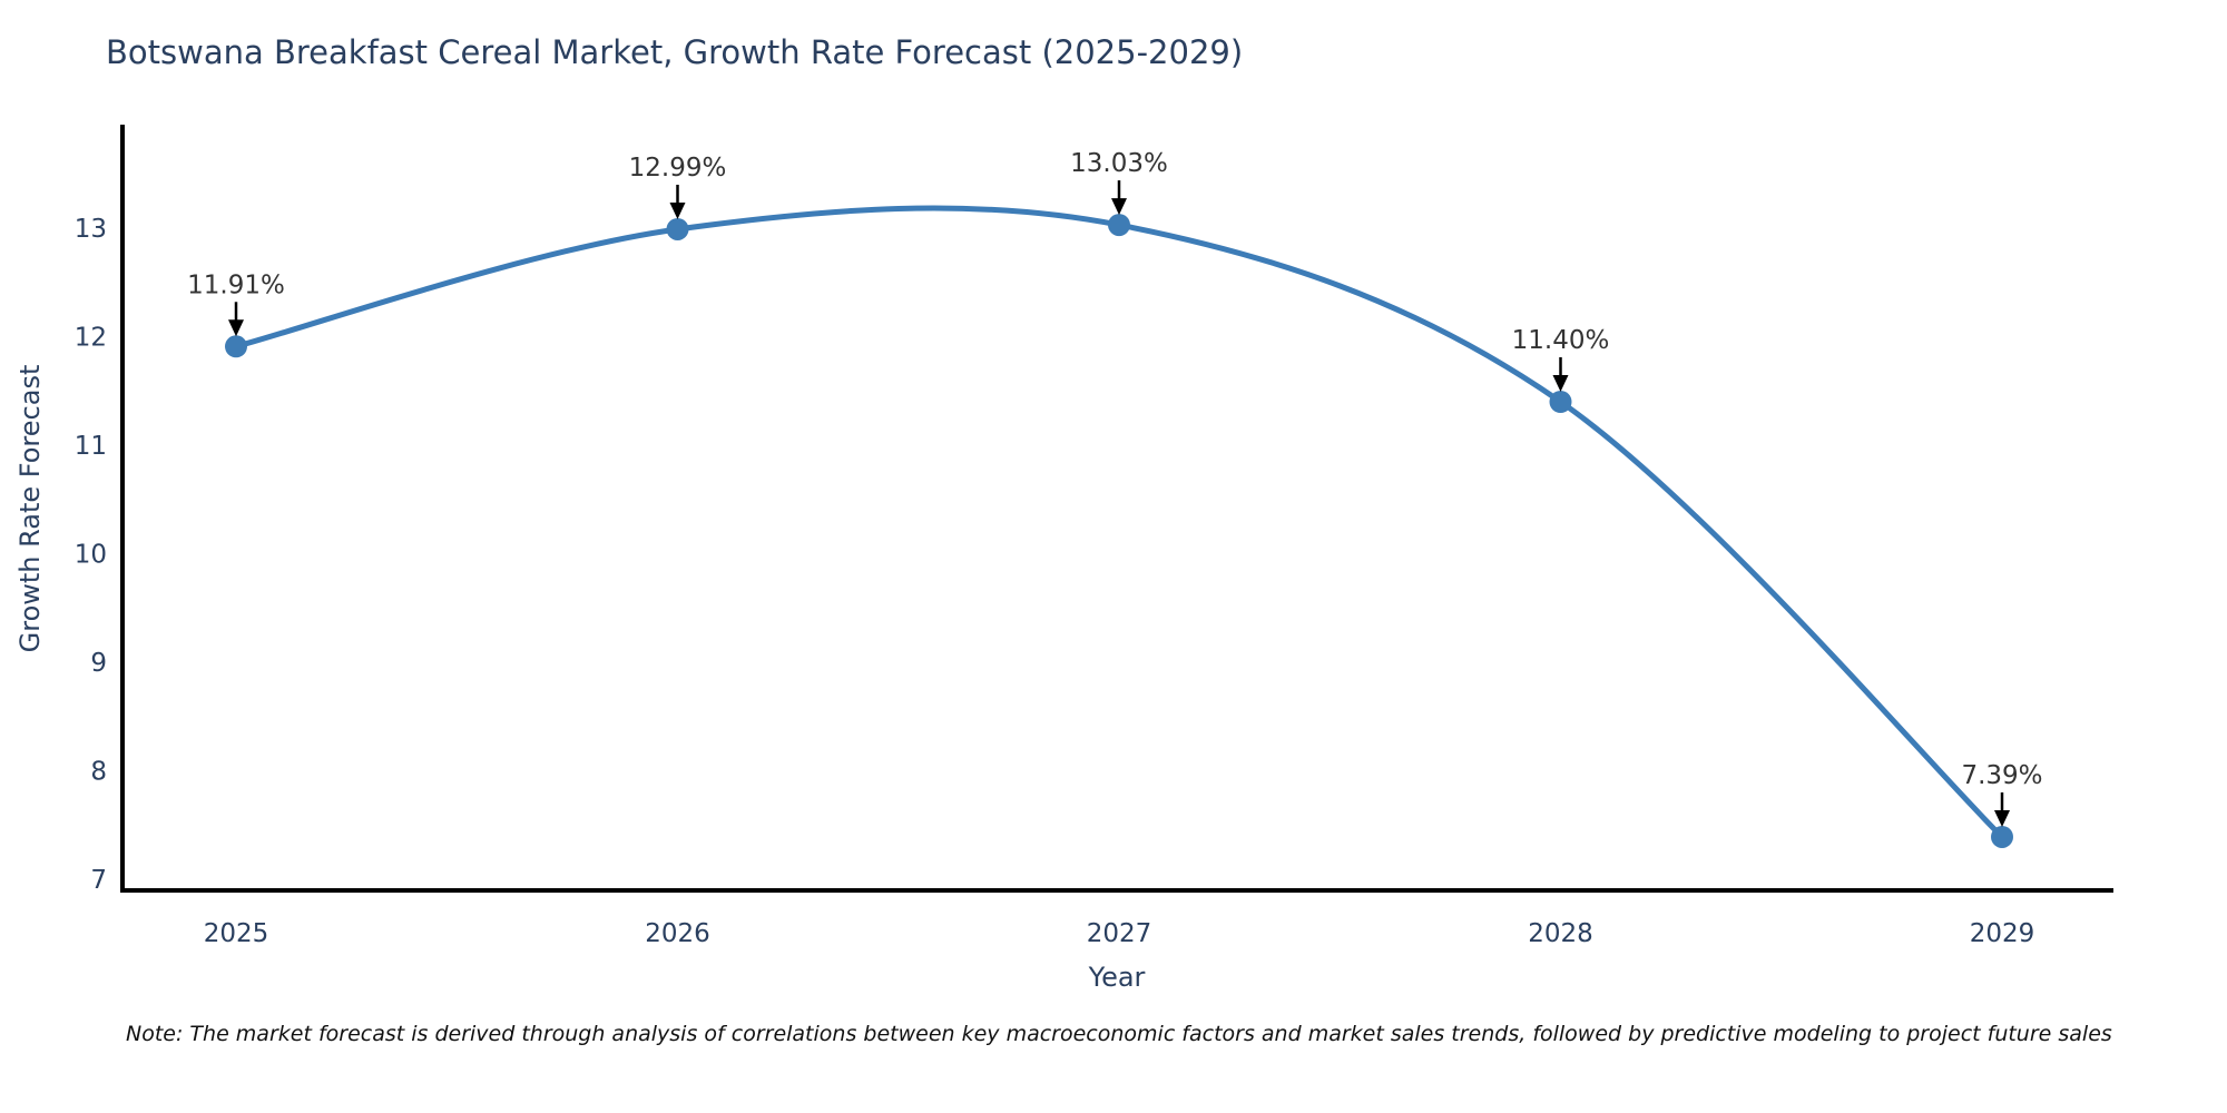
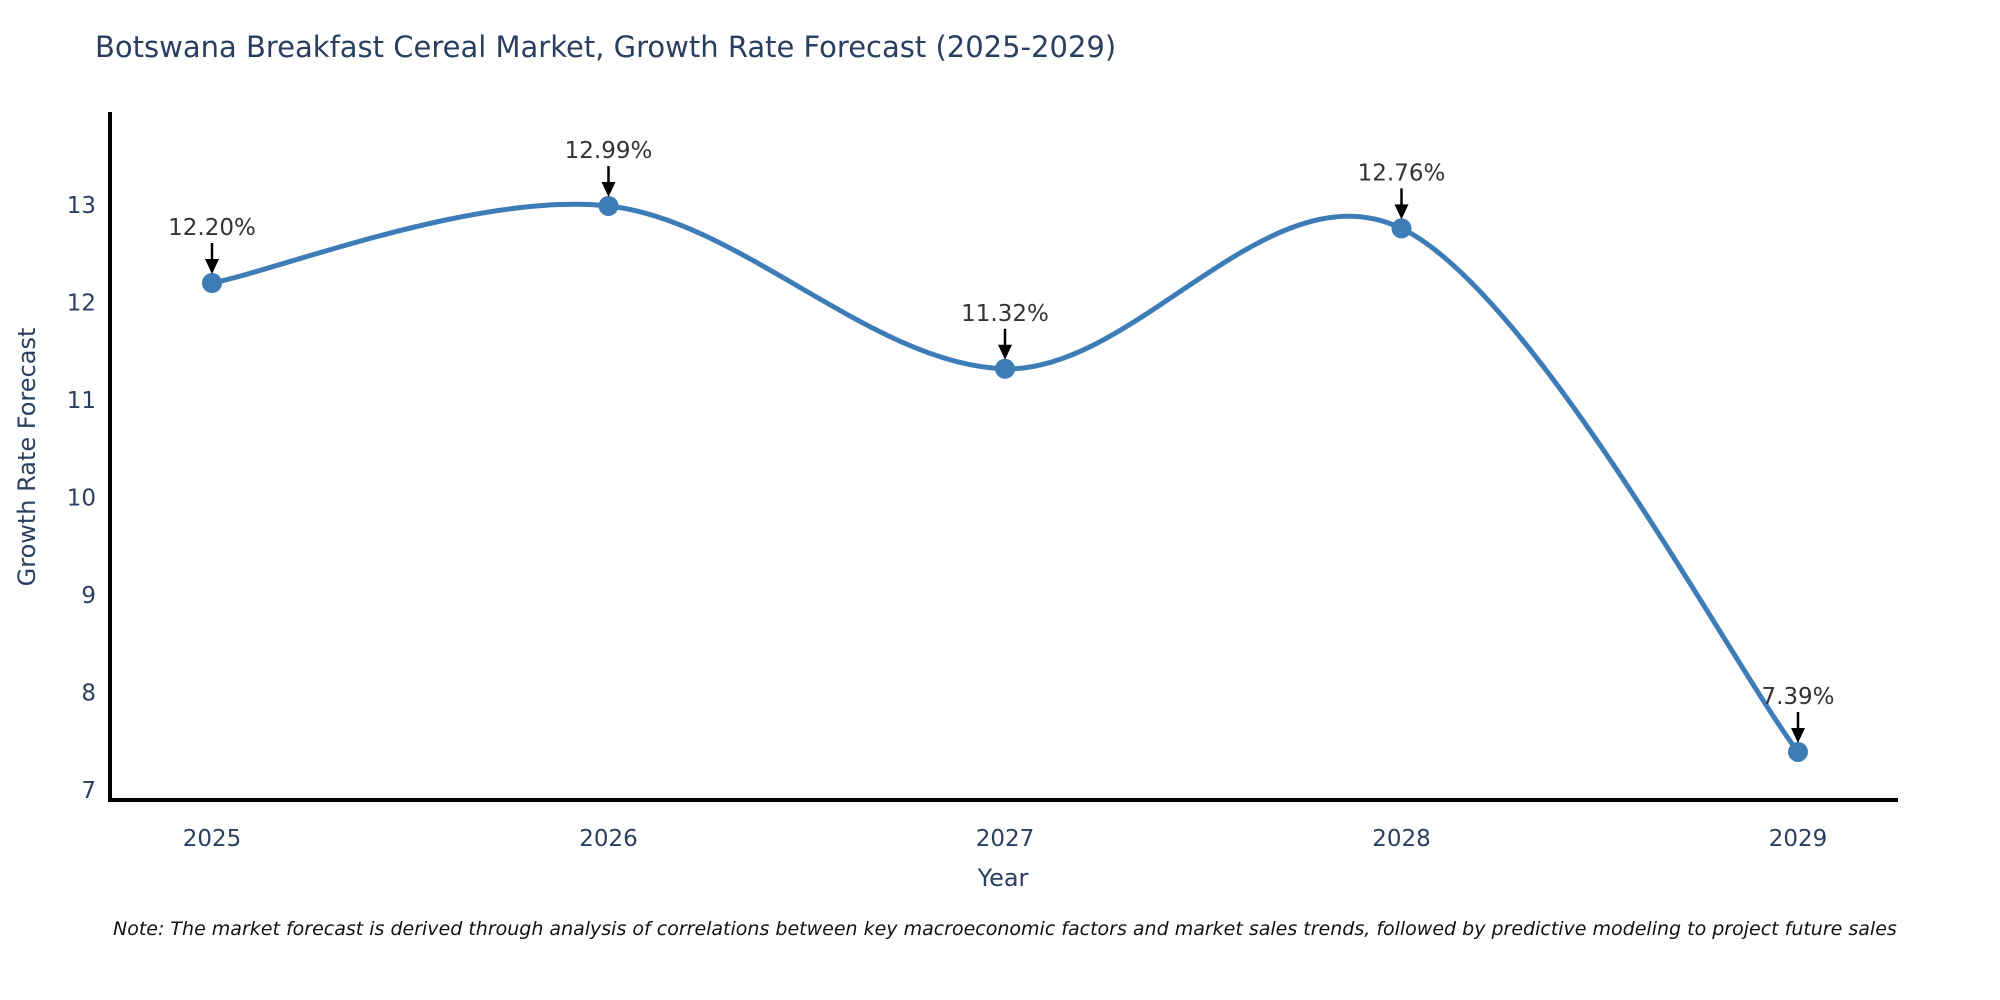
2025: 11.91% -> 12.20%
2027: 13.03% -> 11.32%
2028: 11.40% -> 12.76%
